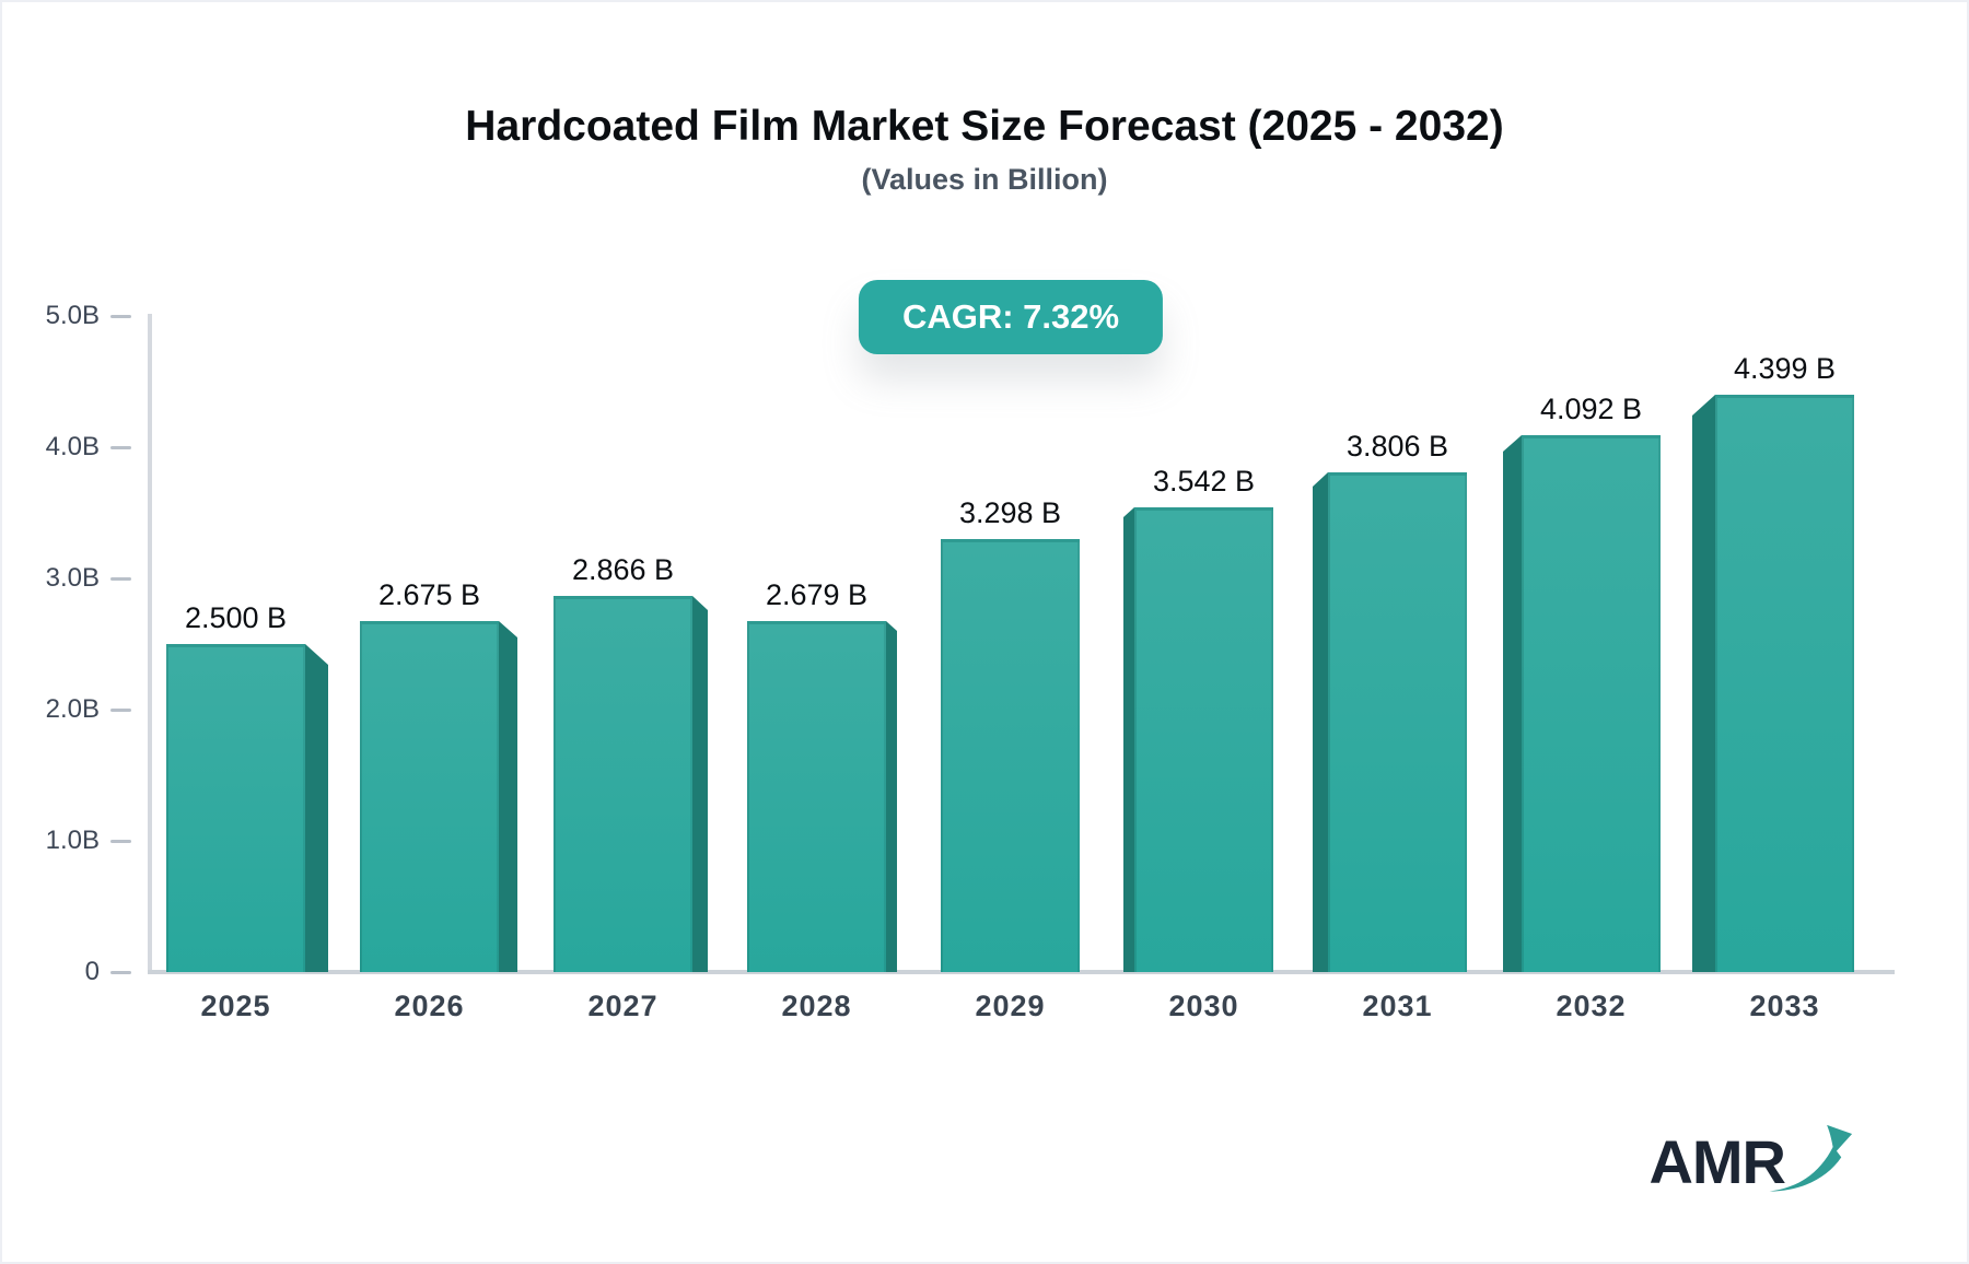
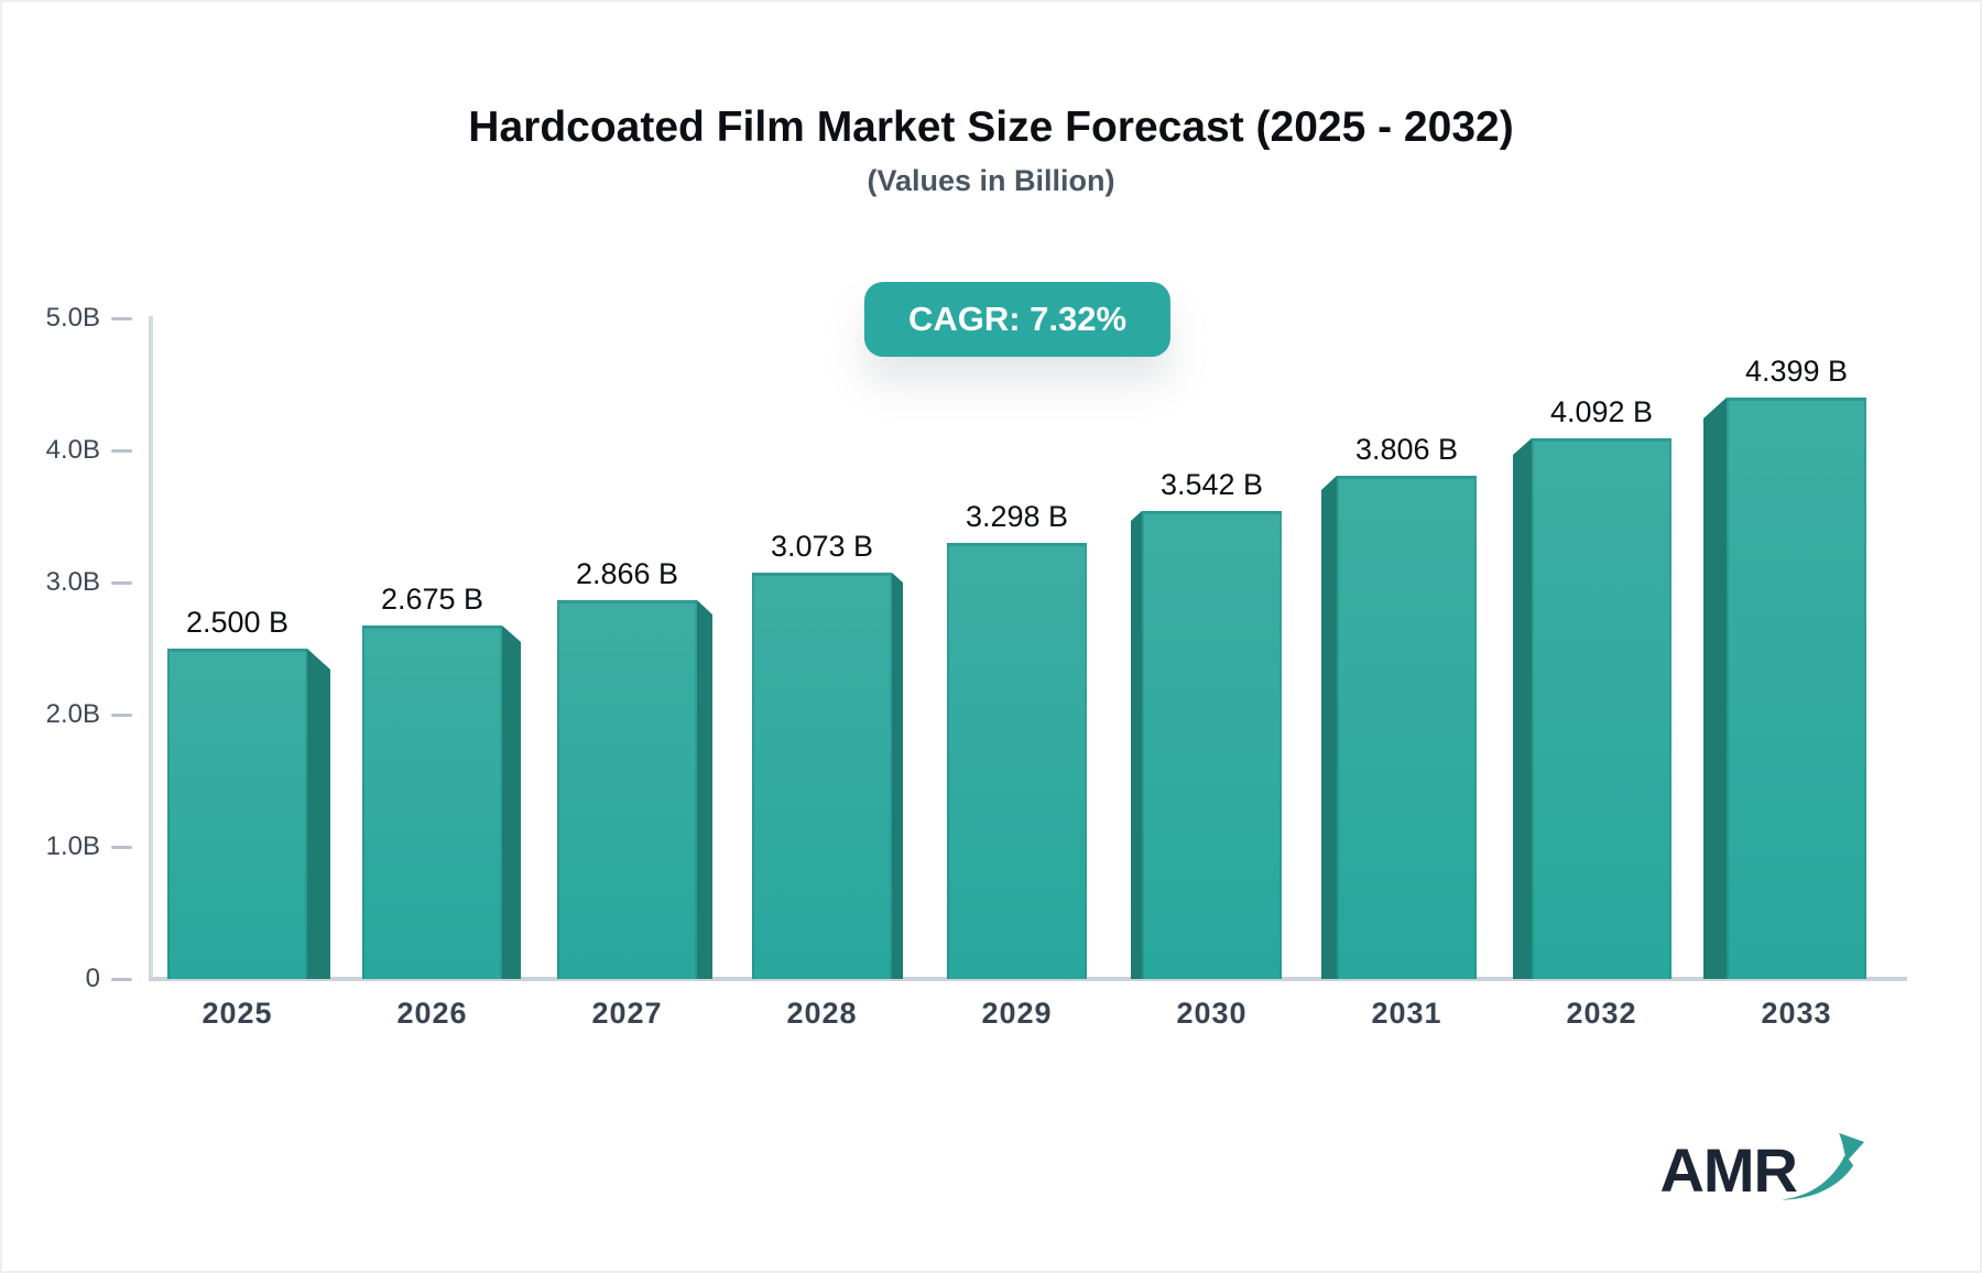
2028: 2.679 -> 3.073
